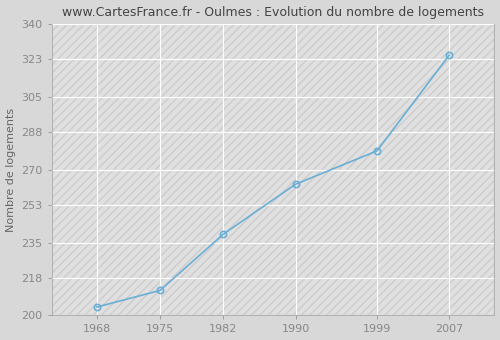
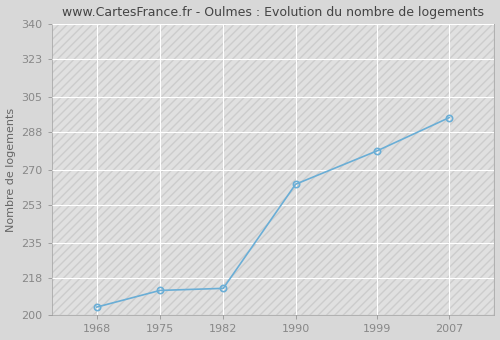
1982: 239 -> 213
2007: 325 -> 295
